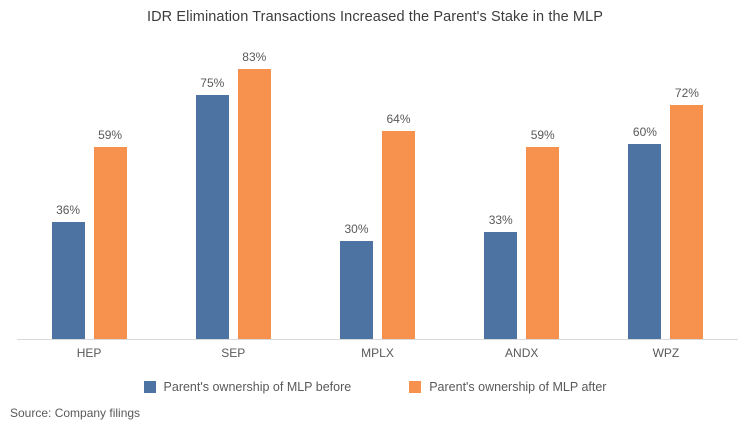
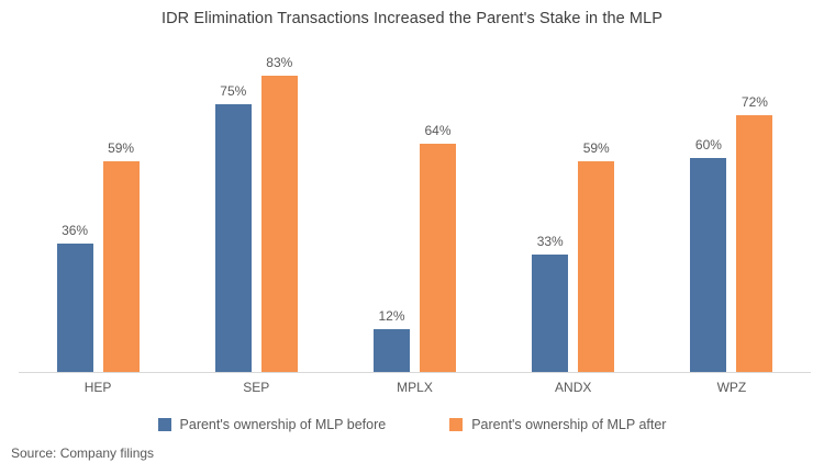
Parent's ownership of MLP before/MPLX: 30% -> 12%
